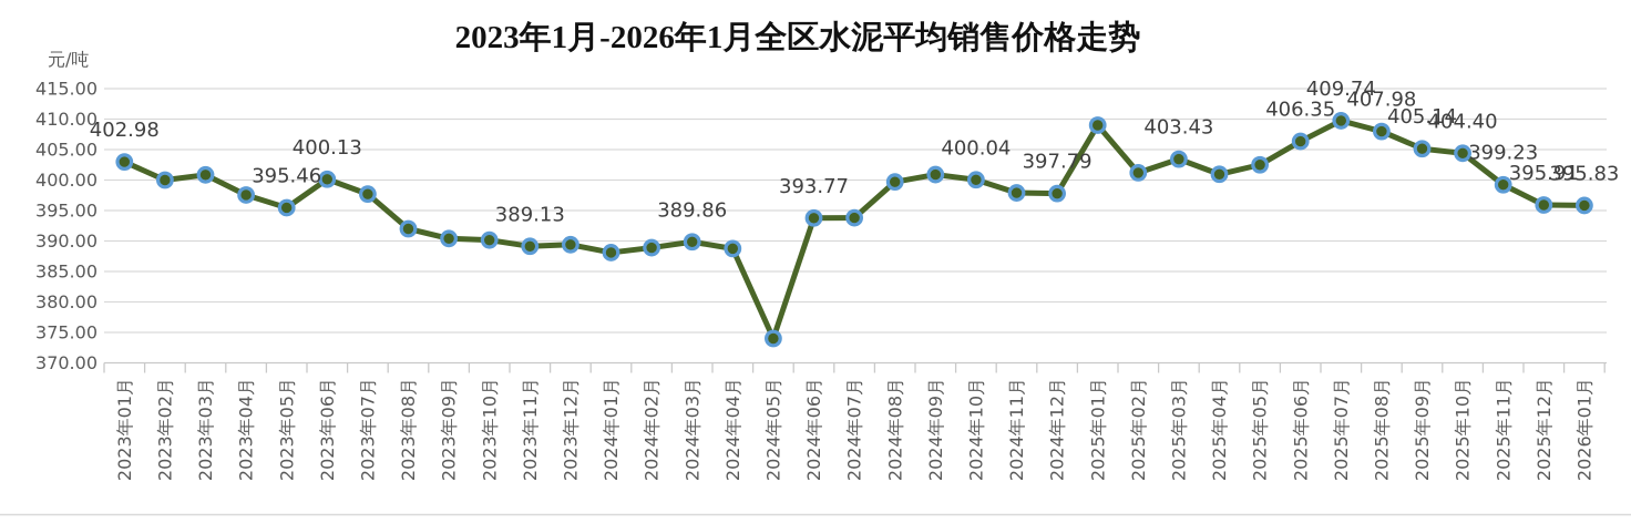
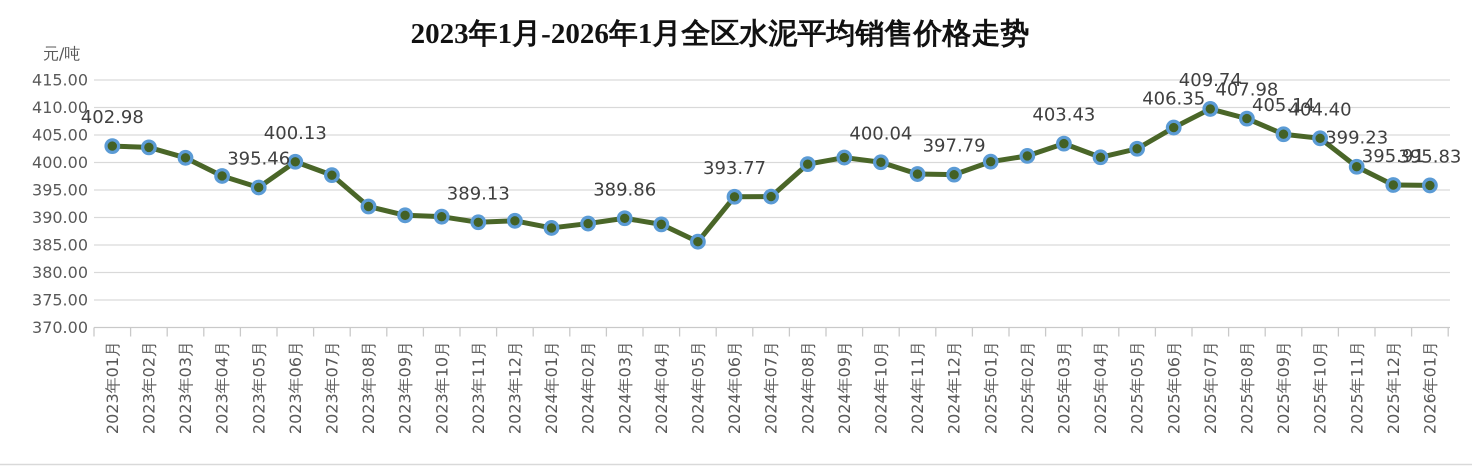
2023年02月: 400 -> 403
2024年05月: 374 -> 386
2025年01月: 409 -> 400
